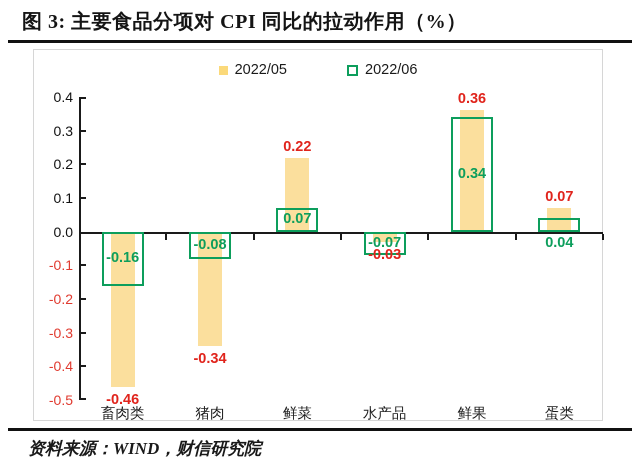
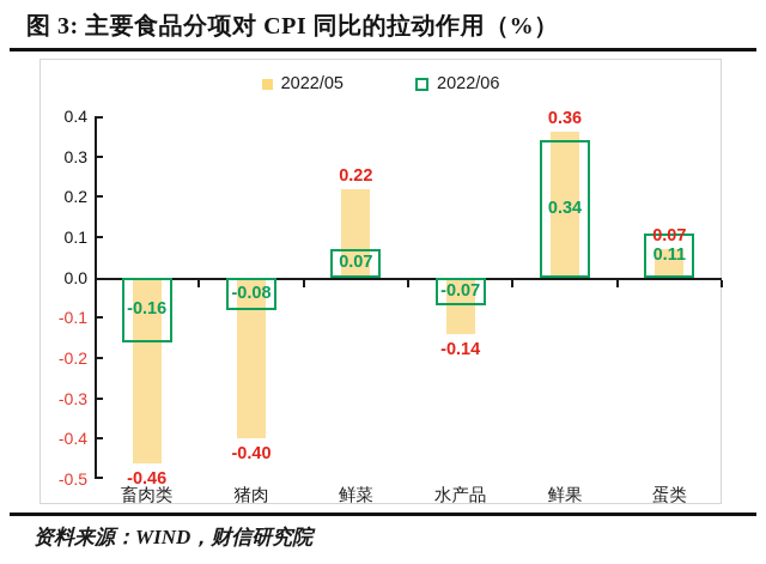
2022/05/猪肉: -0.34 -> -0.40
2022/05/水产品: -0.03 -> -0.14
2022/06/蛋类: 0.04 -> 0.11
